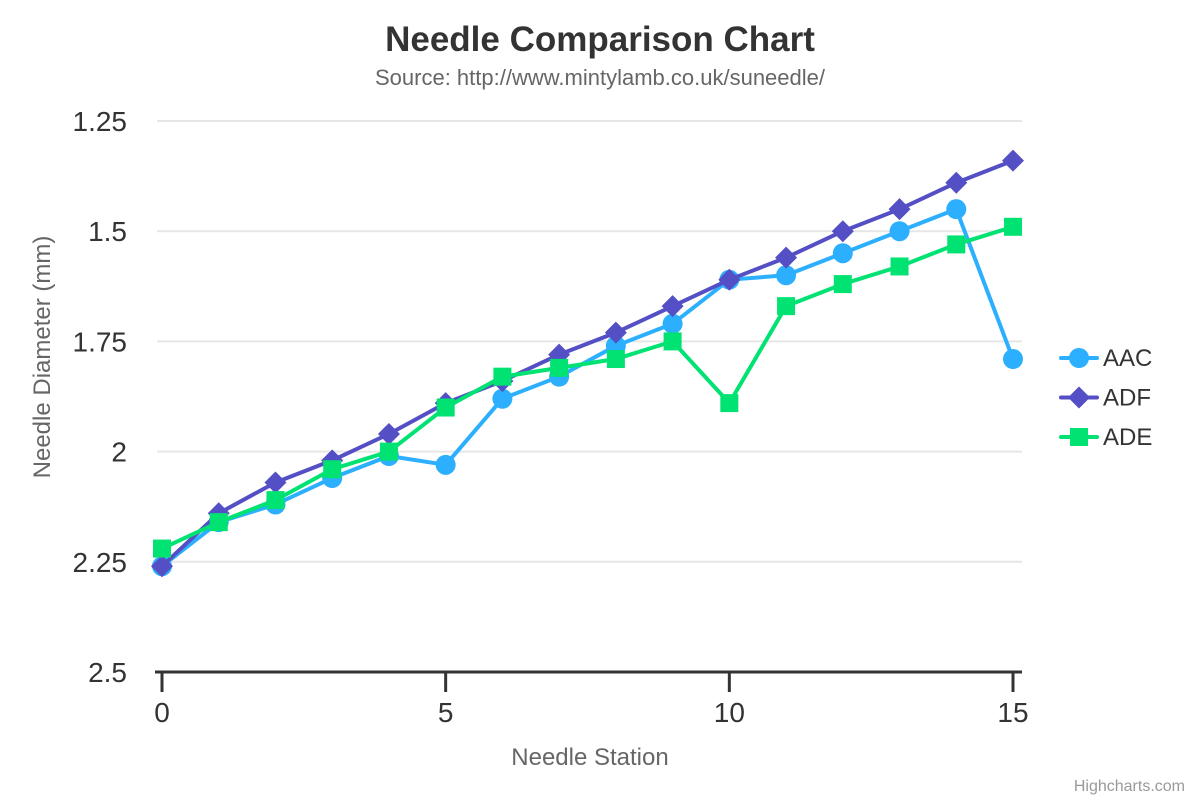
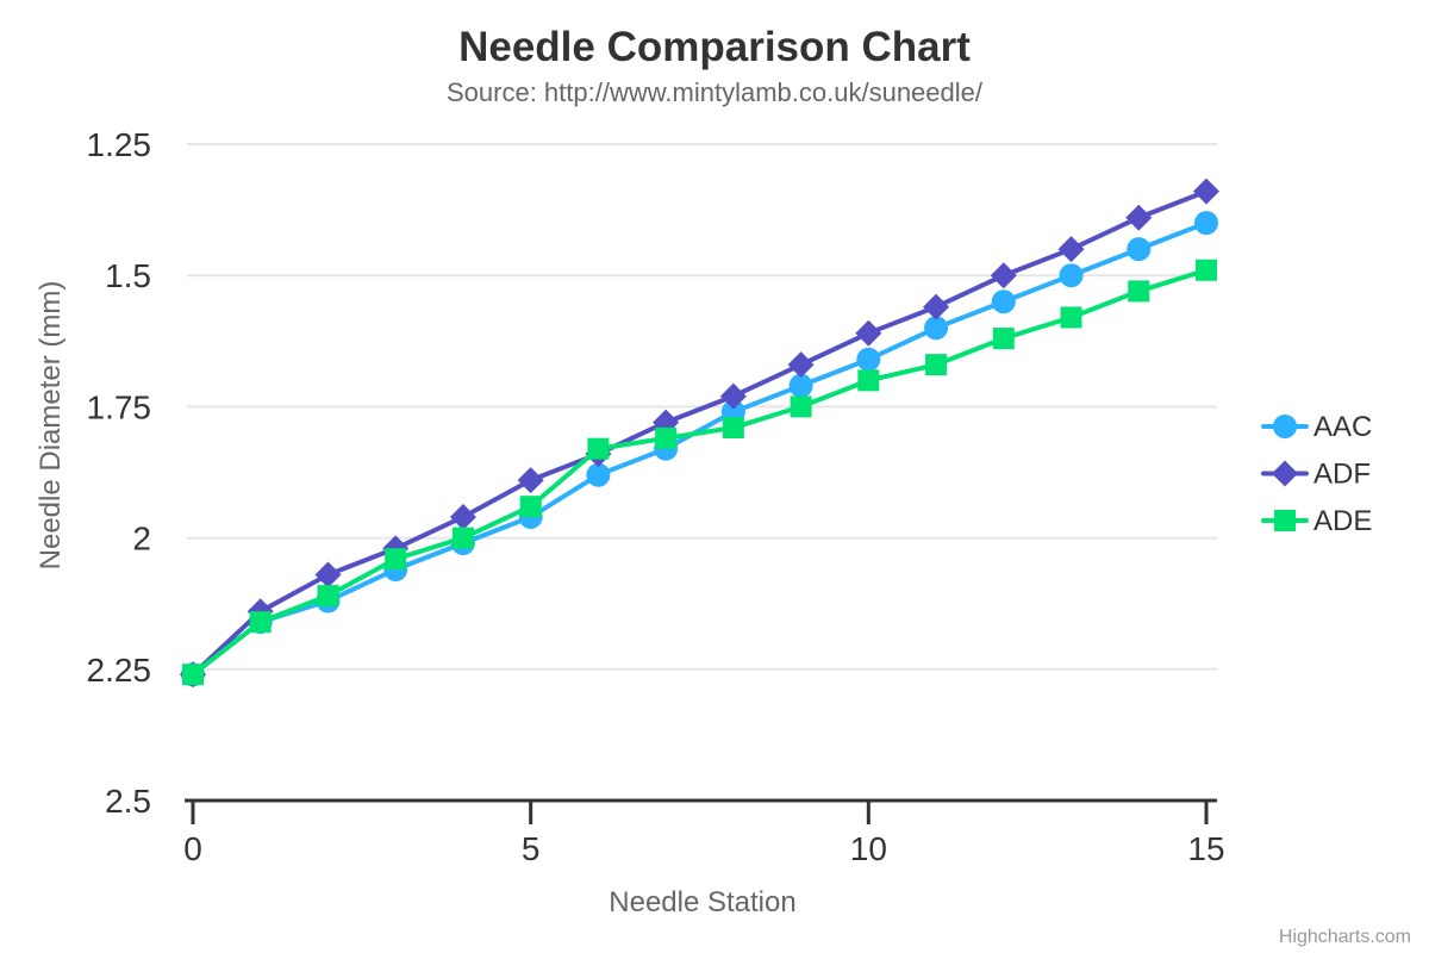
ADE/0: 2.22 -> 2.26
AAC/5: 2.03 -> 1.96
ADE/5: 1.90 -> 1.94
AAC/10: 1.61 -> 1.66
ADE/10: 1.89 -> 1.70
AAC/15: 1.79 -> 1.40
